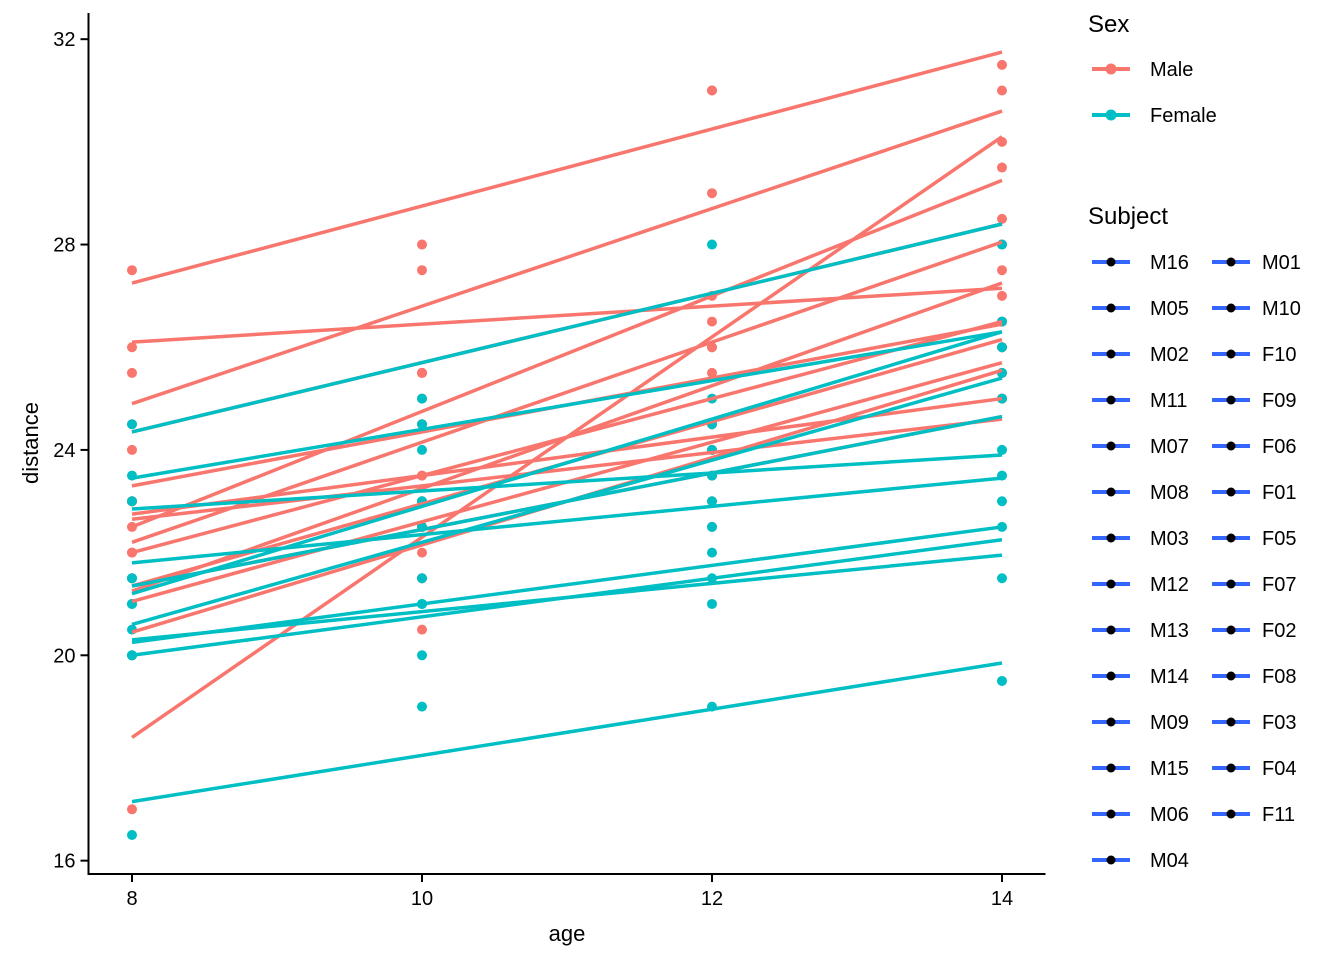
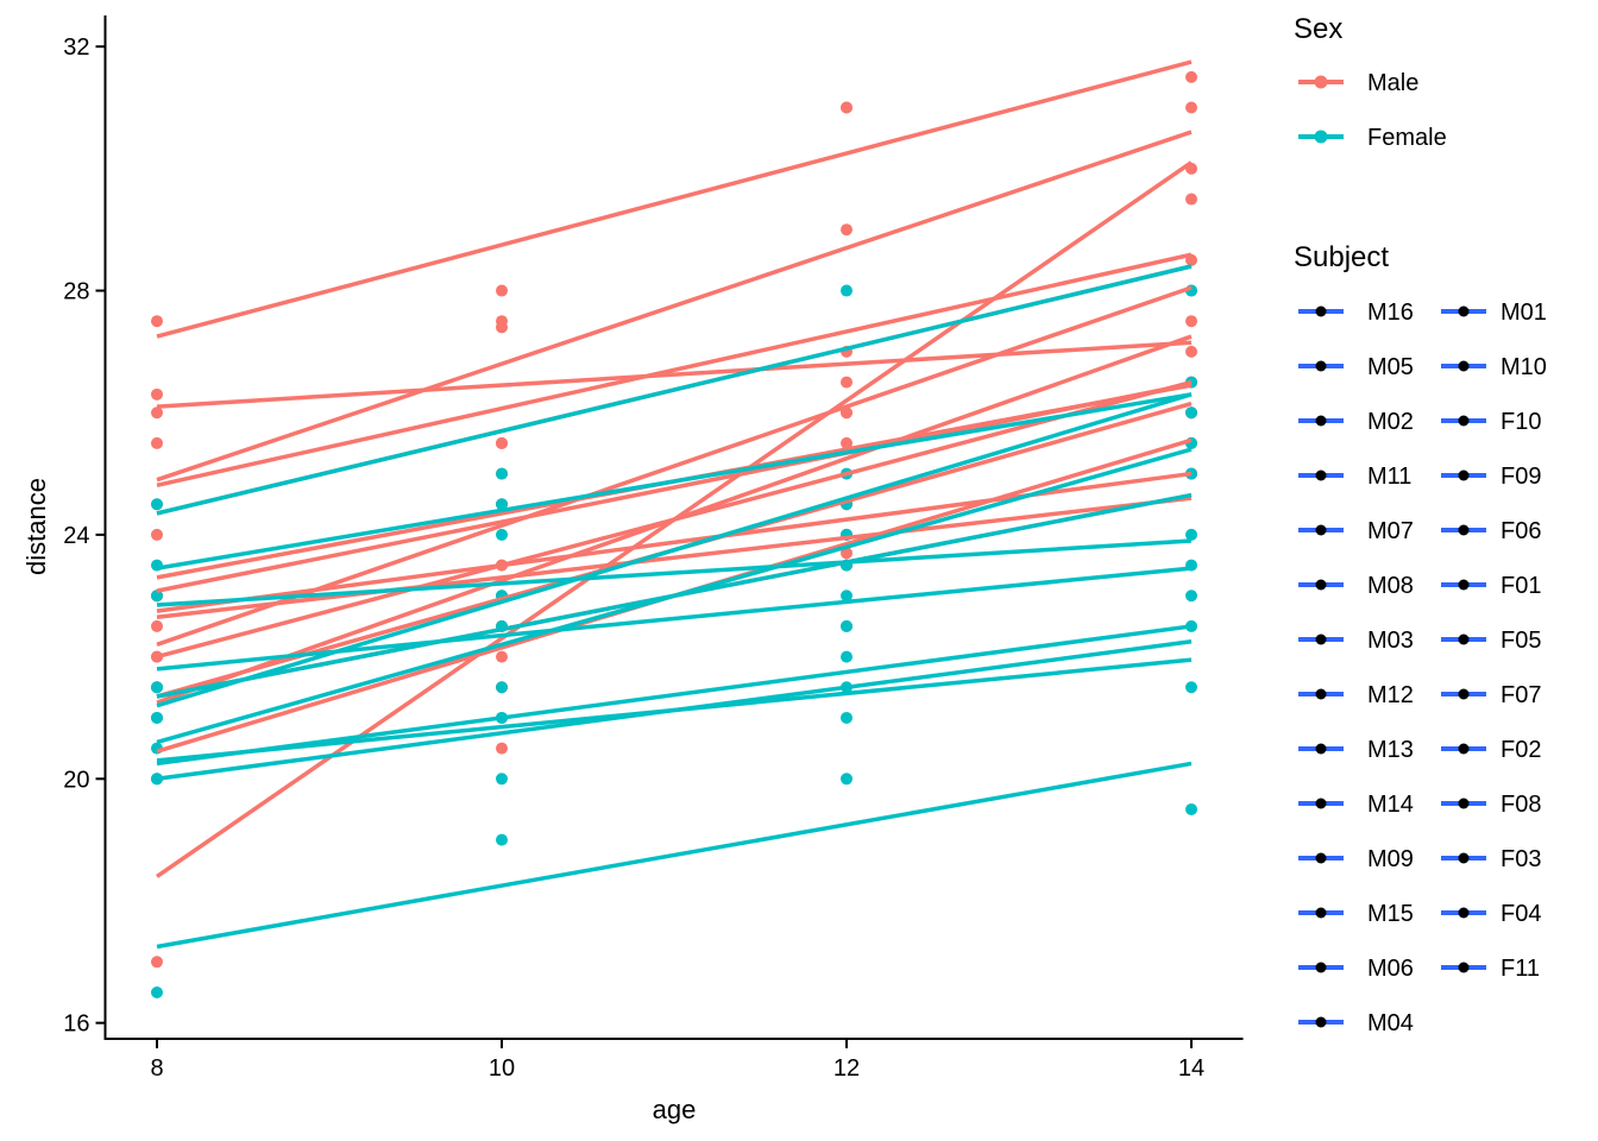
M15/8: 23.0 -> 26.3
M02/10: 22.5 -> 27.4
M02/12: 23.0 -> 23.7
F10/12: 19.0 -> 20.0
